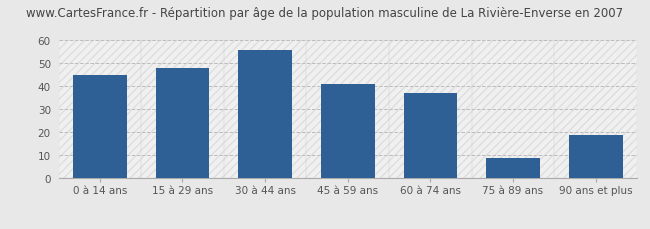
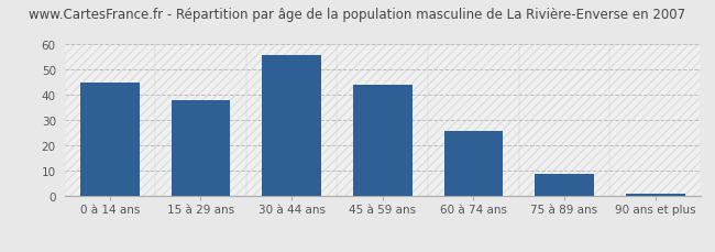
15 à 29 ans: 48 -> 38
45 à 59 ans: 41 -> 44
60 à 74 ans: 37 -> 26
90 ans et plus: 19 -> 1
